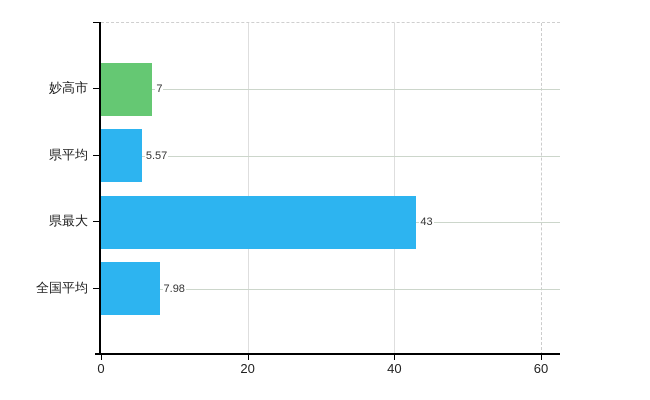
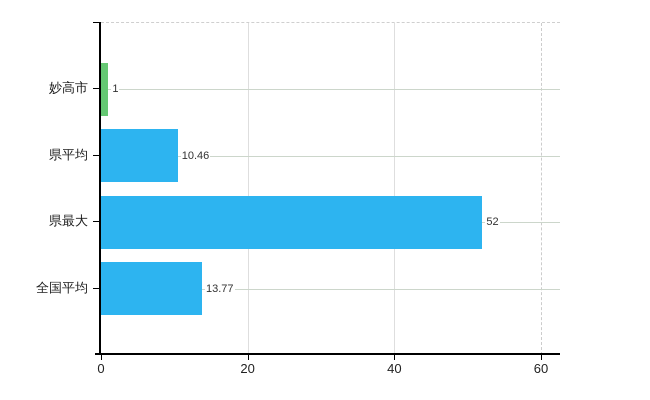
妙高市: 7 -> 1
県平均: 5.57 -> 10.46
県最大: 43 -> 52
全国平均: 7.98 -> 13.77
